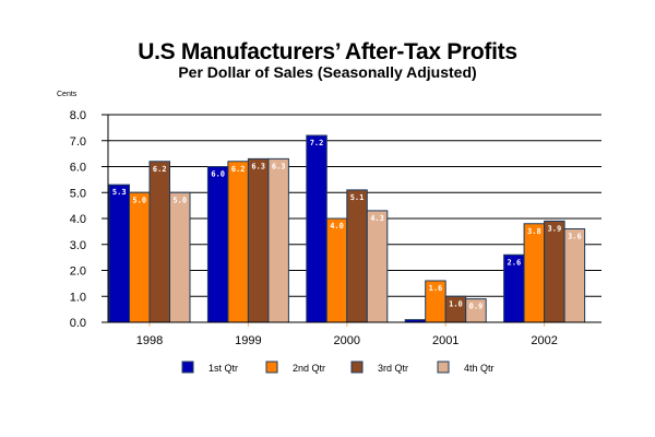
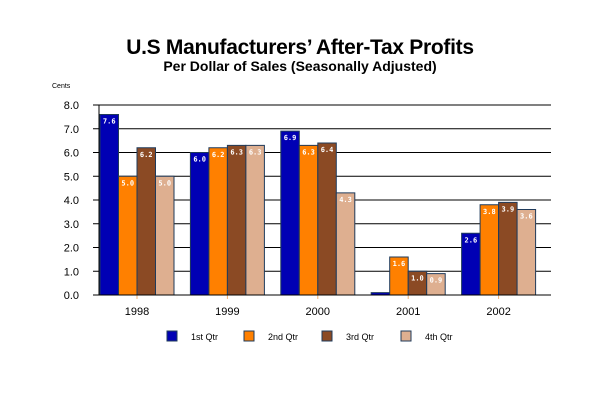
1st Qtr/1998: 5.3 -> 7.6
1st Qtr/2000: 7.2 -> 6.9
2nd Qtr/2000: 4.0 -> 6.3
3rd Qtr/2000: 5.1 -> 6.4
